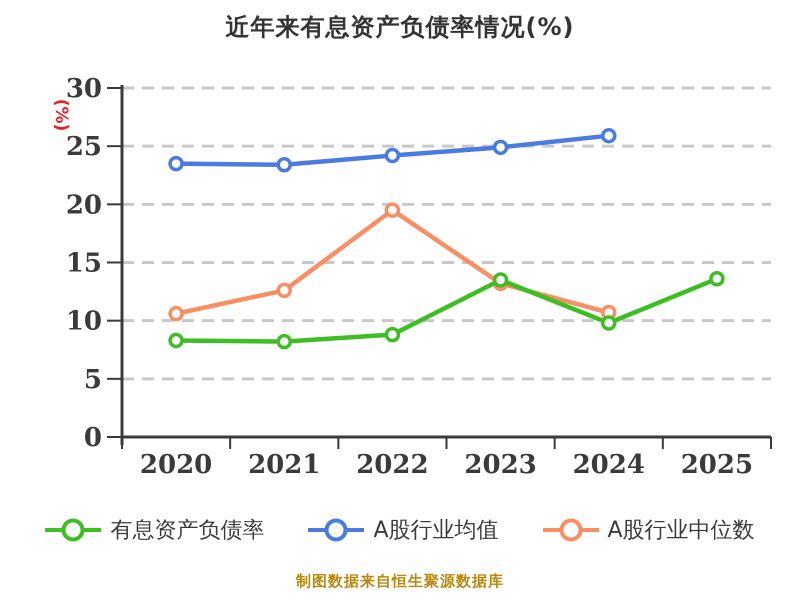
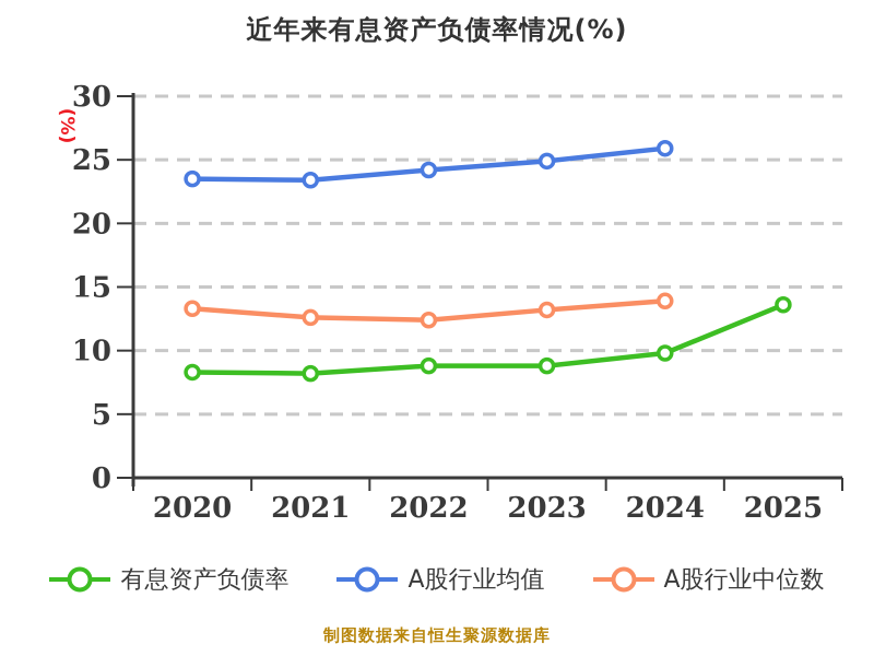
A股行业中位数/2020: 10.6 -> 13.3
A股行业中位数/2022: 19.5 -> 12.4
有息资产负债率/2023: 13.5 -> 8.8
A股行业中位数/2024: 10.7 -> 13.9
